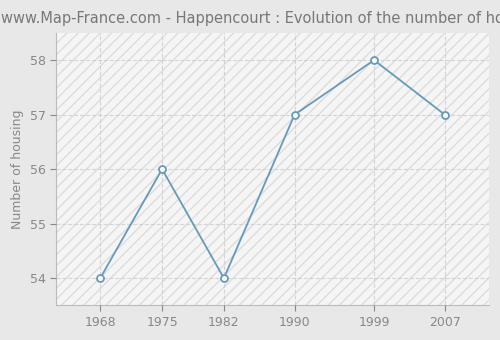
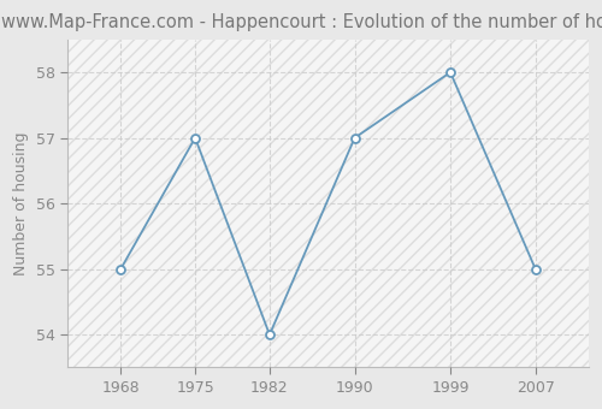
1968: 54 -> 55
1975: 56 -> 57
2007: 57 -> 55
